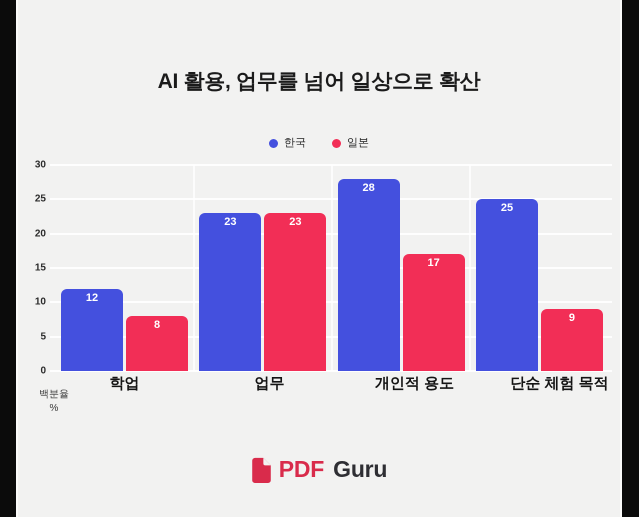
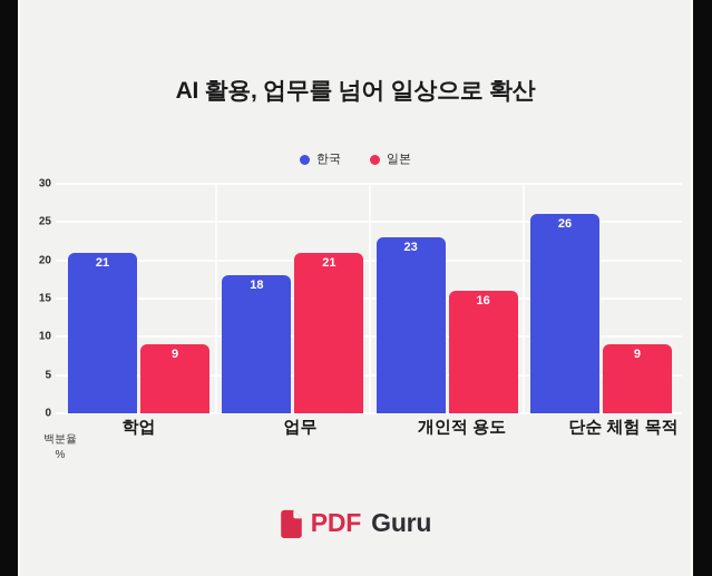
한국/학업: 12 -> 21
일본/학업: 8 -> 9
한국/업무: 23 -> 18
일본/업무: 23 -> 21
한국/개인적 용도: 28 -> 23
일본/개인적 용도: 17 -> 16
한국/단순 체험 목적: 25 -> 26
